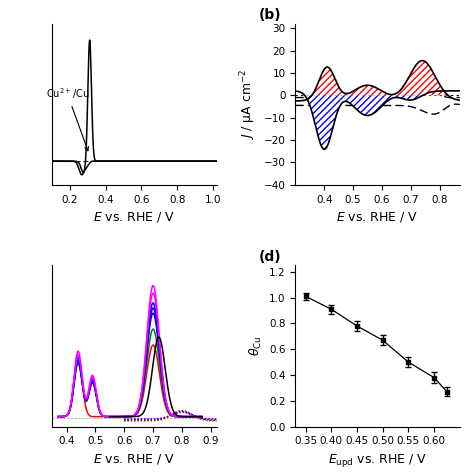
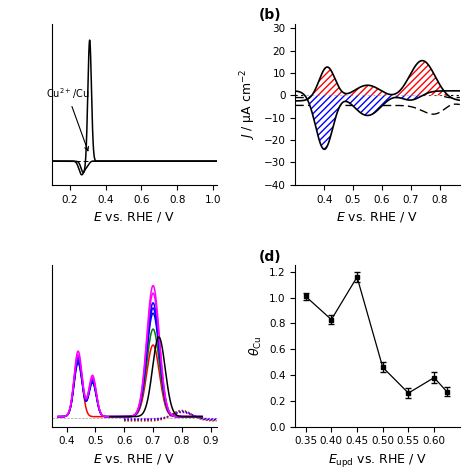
0.40: 0.91 -> 0.83
0.45: 0.78 -> 1.16
0.50: 0.67 -> 0.46
0.55: 0.50 -> 0.26
